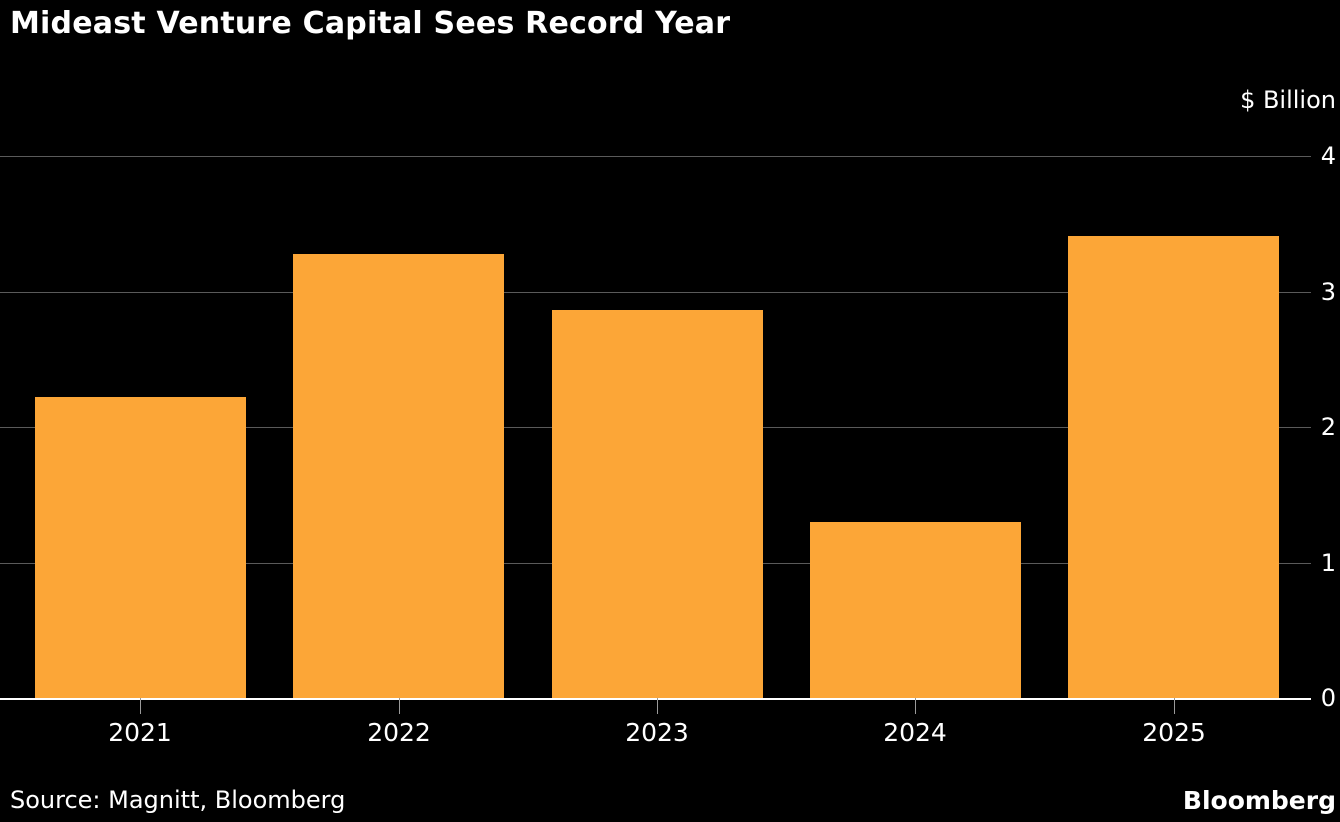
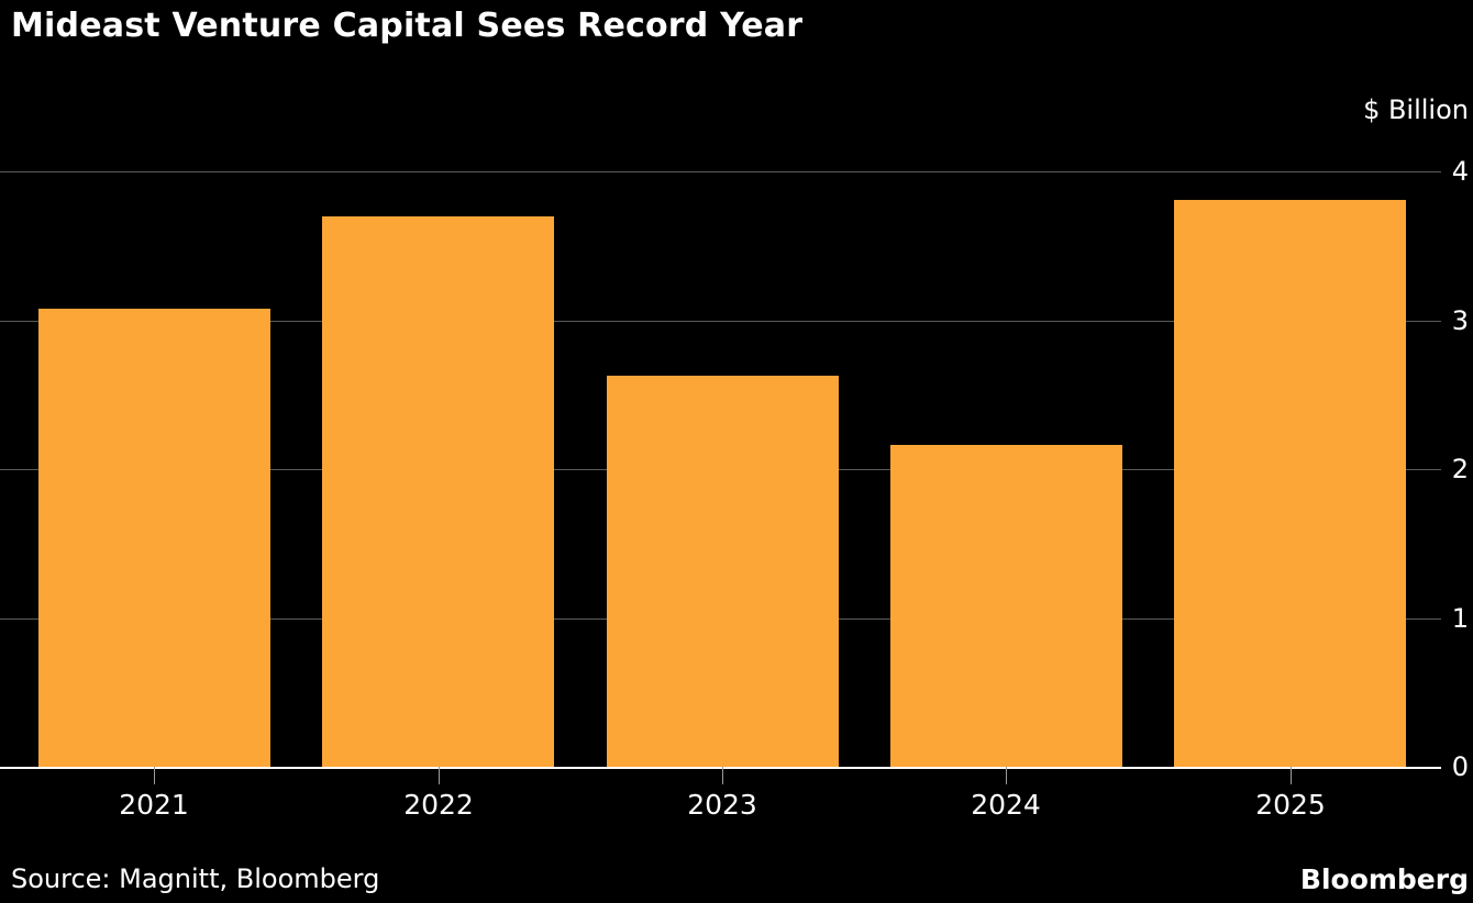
2021: 2.22 -> 3.08
2022: 3.28 -> 3.70
2023: 2.86 -> 2.63
2024: 1.30 -> 2.16
2025: 3.41 -> 3.81
